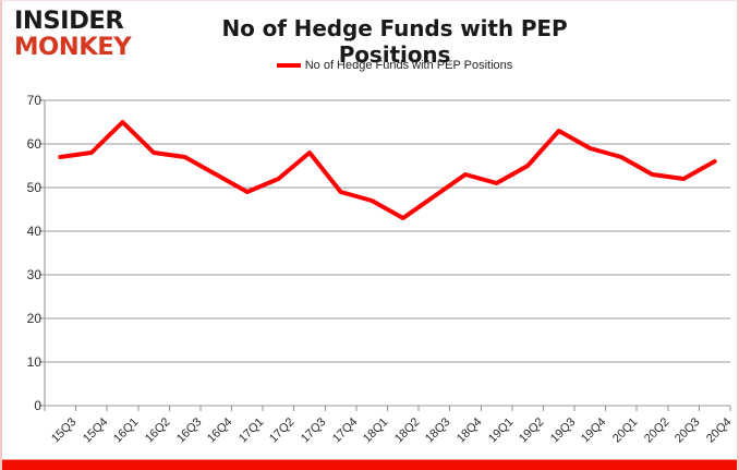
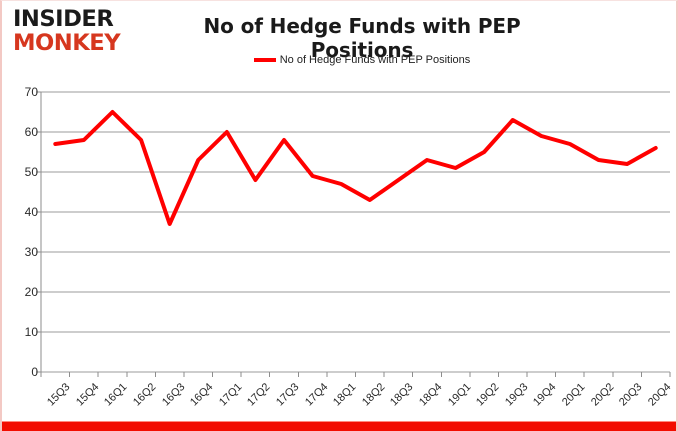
16Q3: 57 -> 37
17Q1: 49 -> 60
17Q2: 52 -> 48
